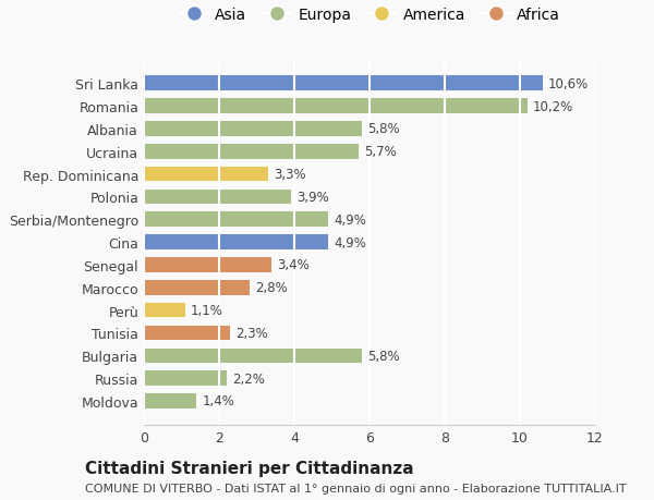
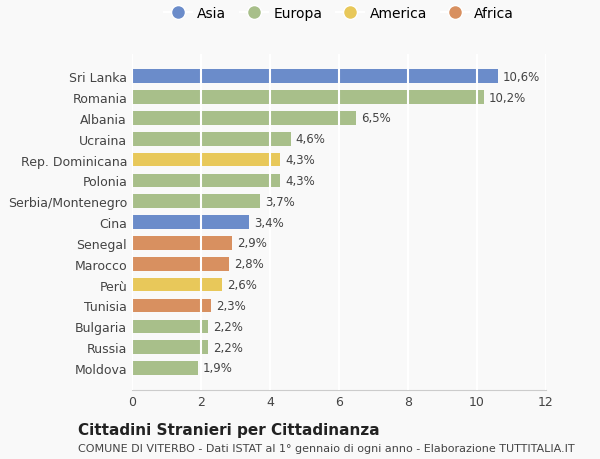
Albania: 5,8% -> 6,5%
Ucraina: 5,7% -> 4,6%
Rep. Dominicana: 3,3% -> 4,3%
Polonia: 3,9% -> 4,3%
Serbia/Montenegro: 4,9% -> 3,7%
Cina: 4,9% -> 3,4%
Senegal: 3,4% -> 2,9%
Perù: 1,1% -> 2,6%
Bulgaria: 5,8% -> 2,2%
Moldova: 1,4% -> 1,9%
